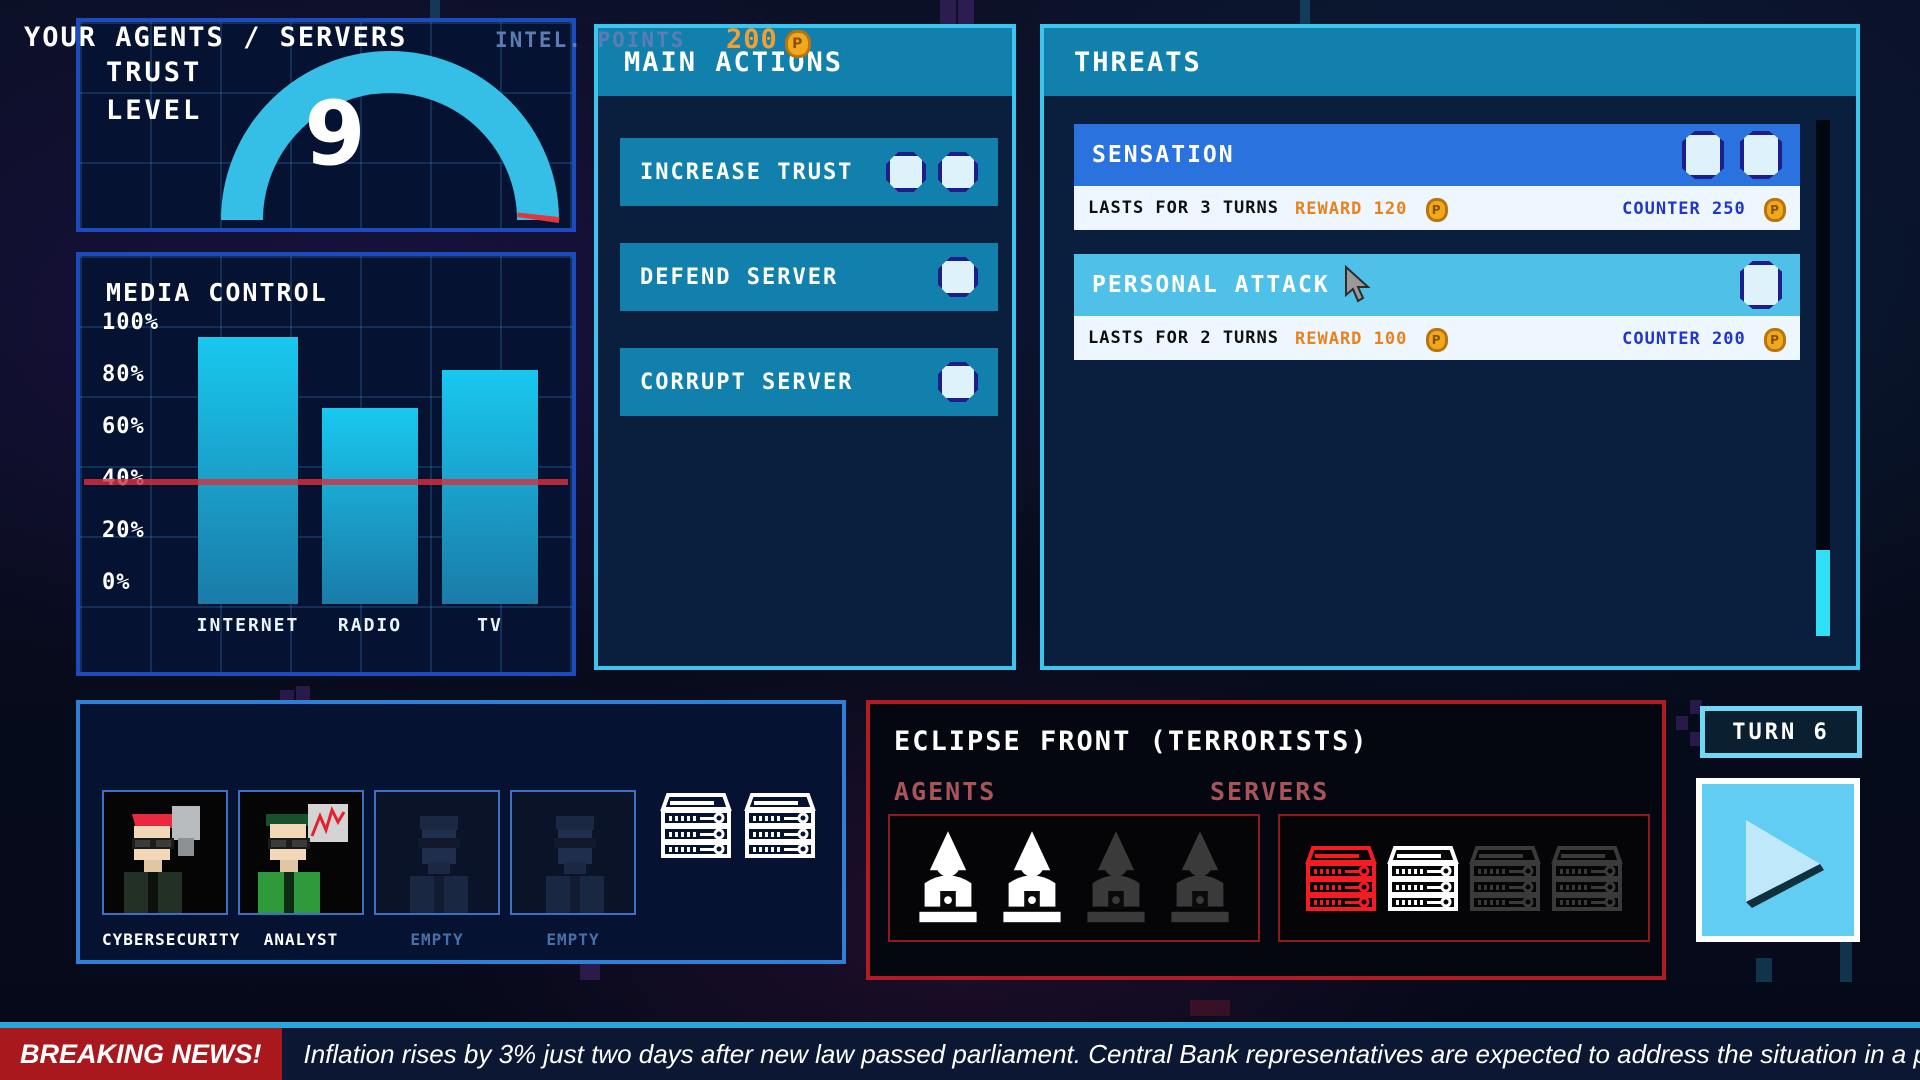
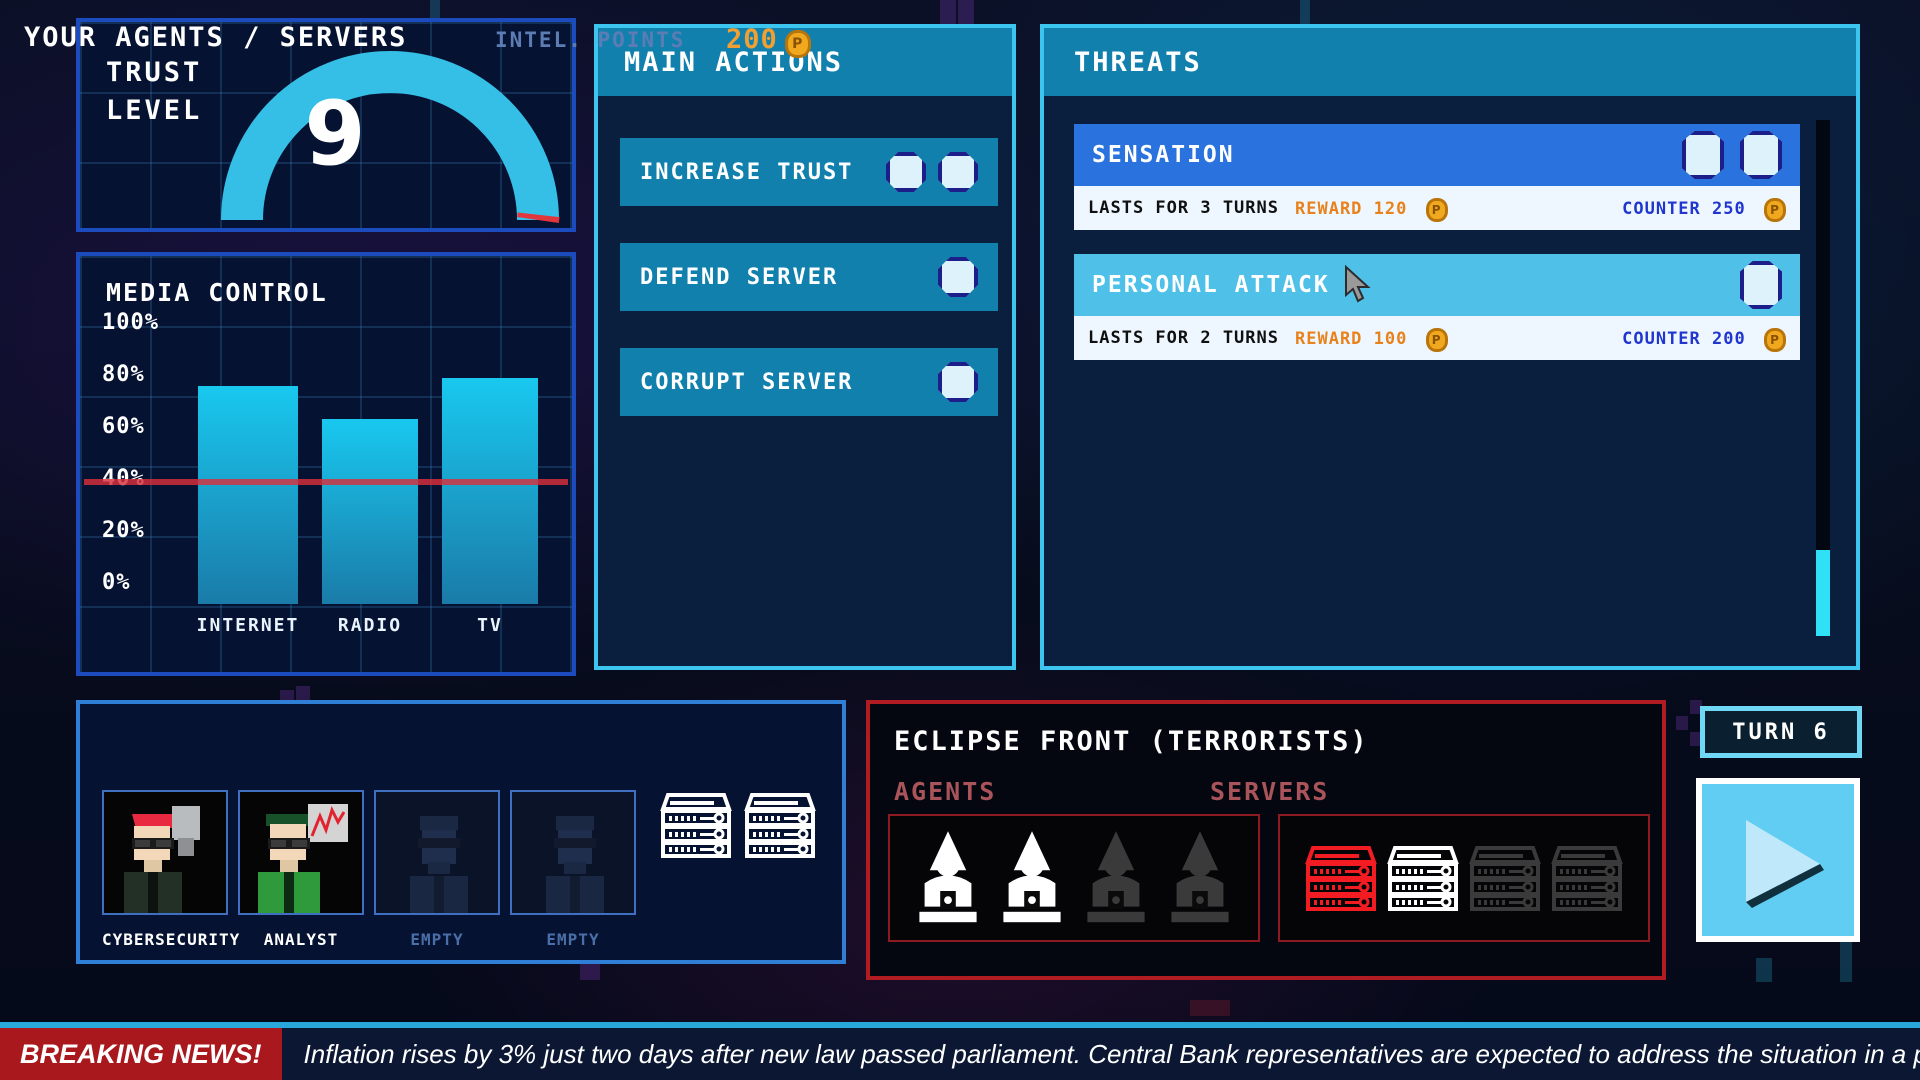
INTERNET: 98% -> 80%
RADIO: 72% -> 68%
TV: 86% -> 83%
